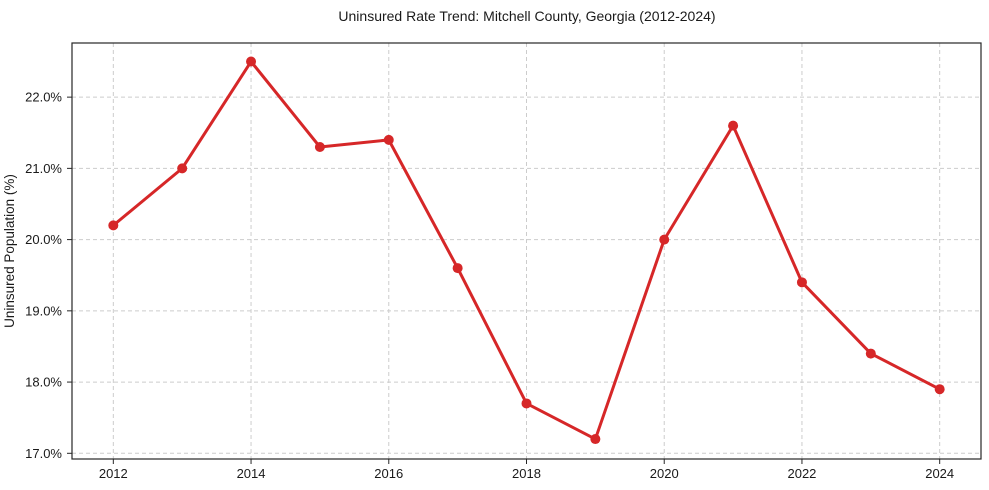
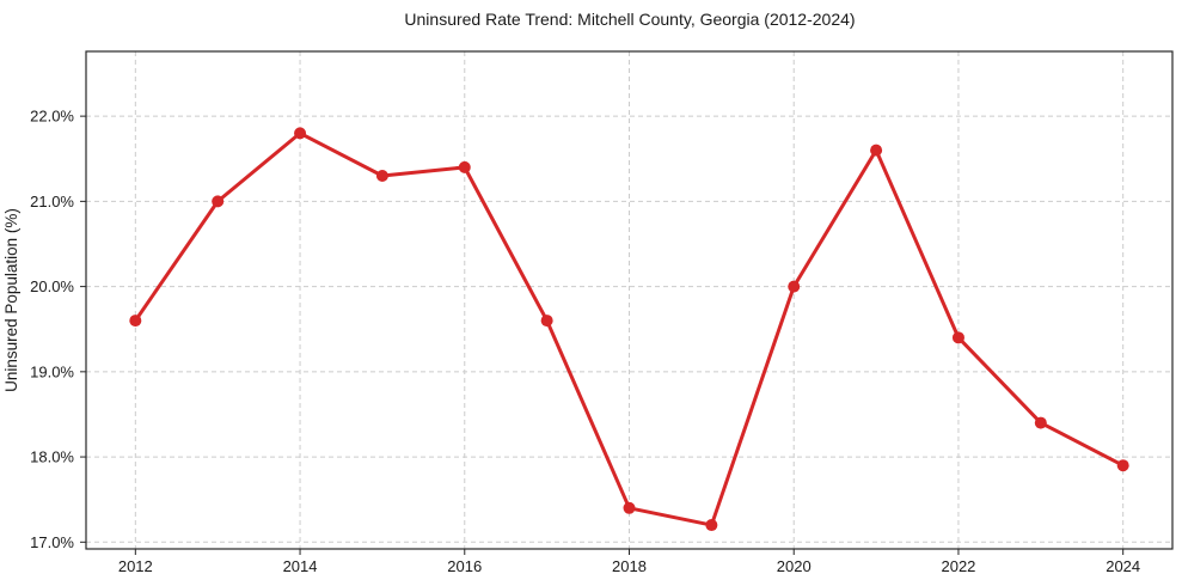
2012: 20.2% -> 19.6%
2014: 22.5% -> 21.8%
2018: 17.7% -> 17.4%
